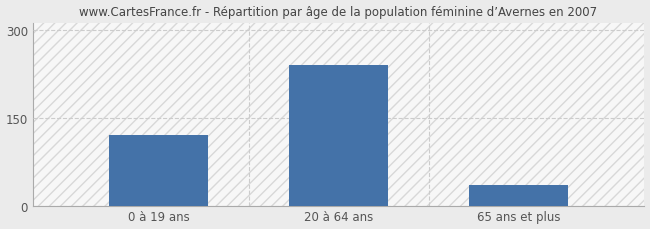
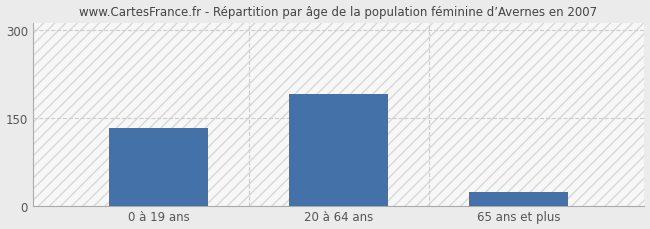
0 à 19 ans: 120 -> 132
20 à 64 ans: 240 -> 190
65 ans et plus: 35 -> 24
